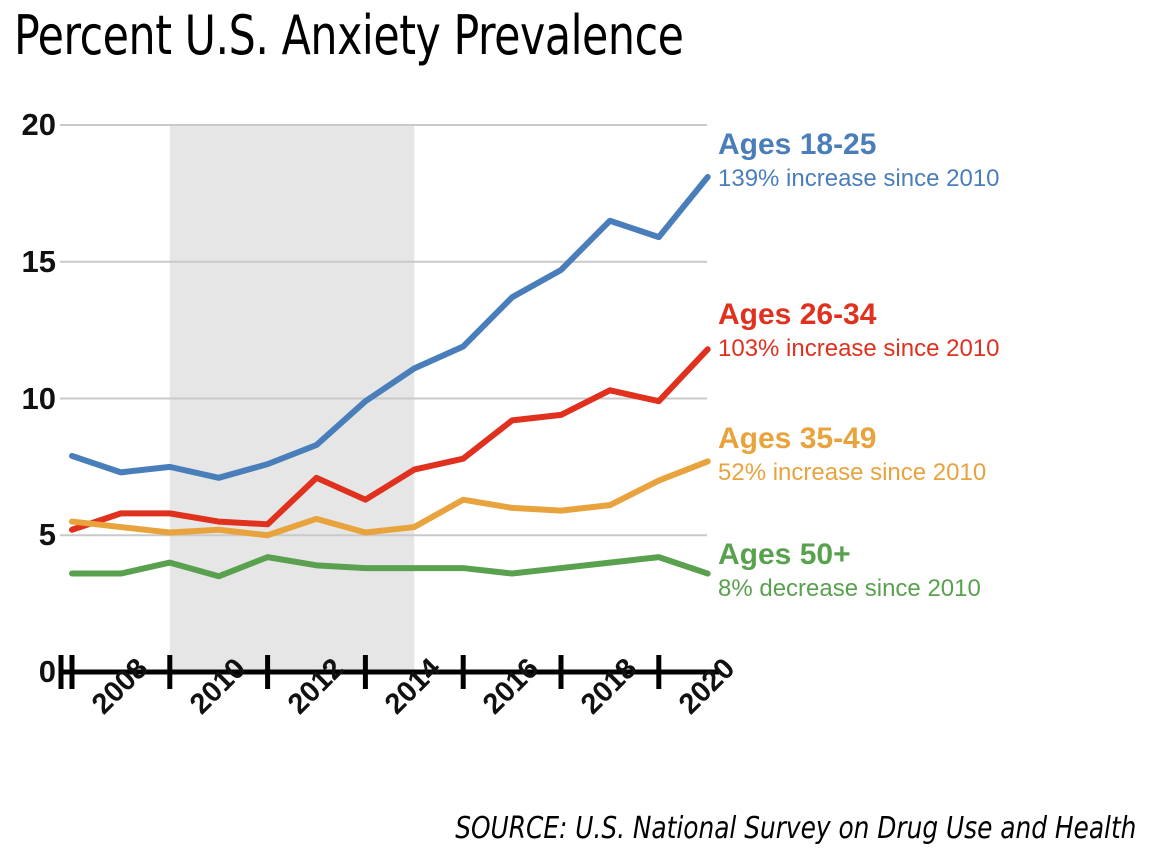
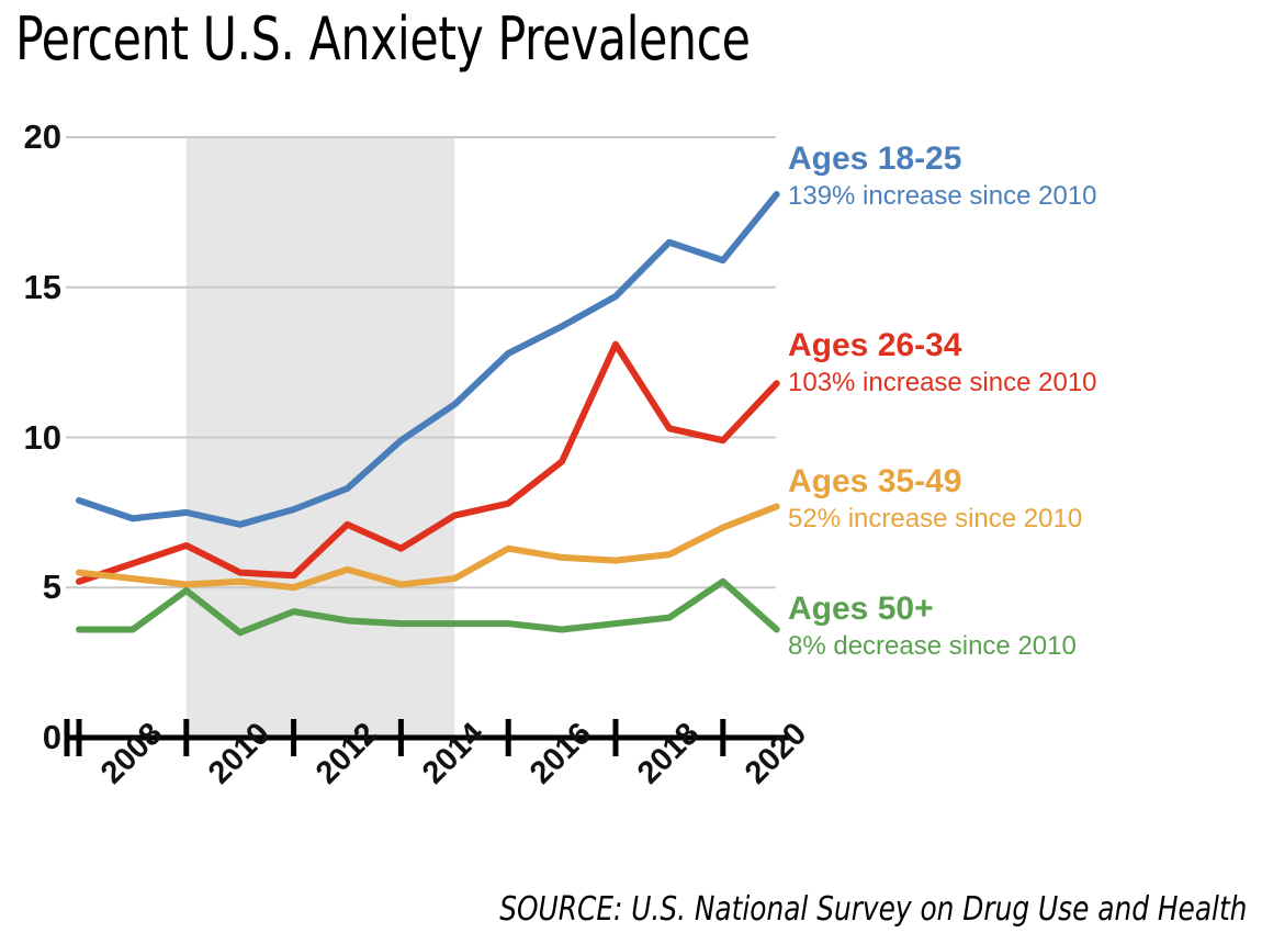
Ages 26-34/2010: 5.8 -> 6.4
Ages 50+/2010: 4.0 -> 4.9
Ages 18-25/2016: 11.9 -> 12.8
Ages 26-34/2018: 9.4 -> 13.1
Ages 50+/2020: 4.2 -> 5.2
